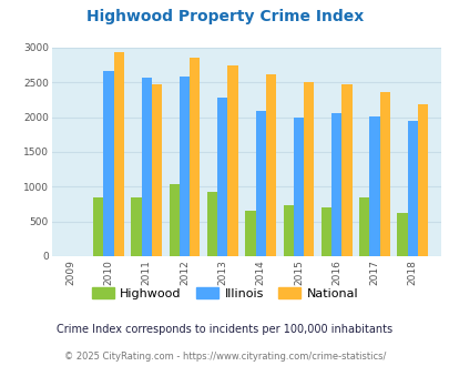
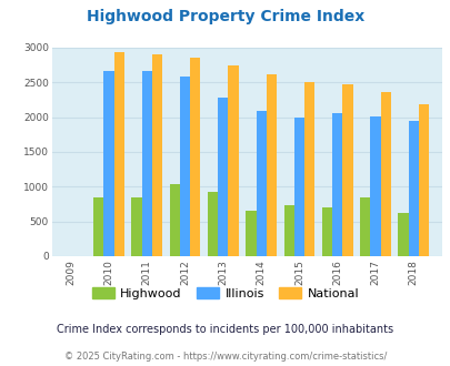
Illinois/2011: 2560 -> 2670
National/2011: 2480 -> 2910
